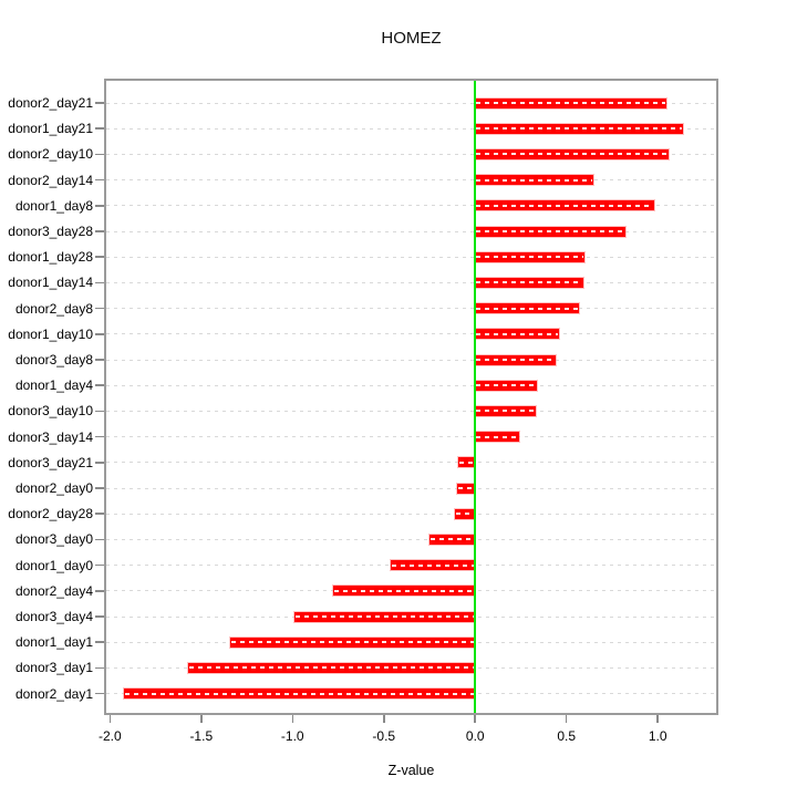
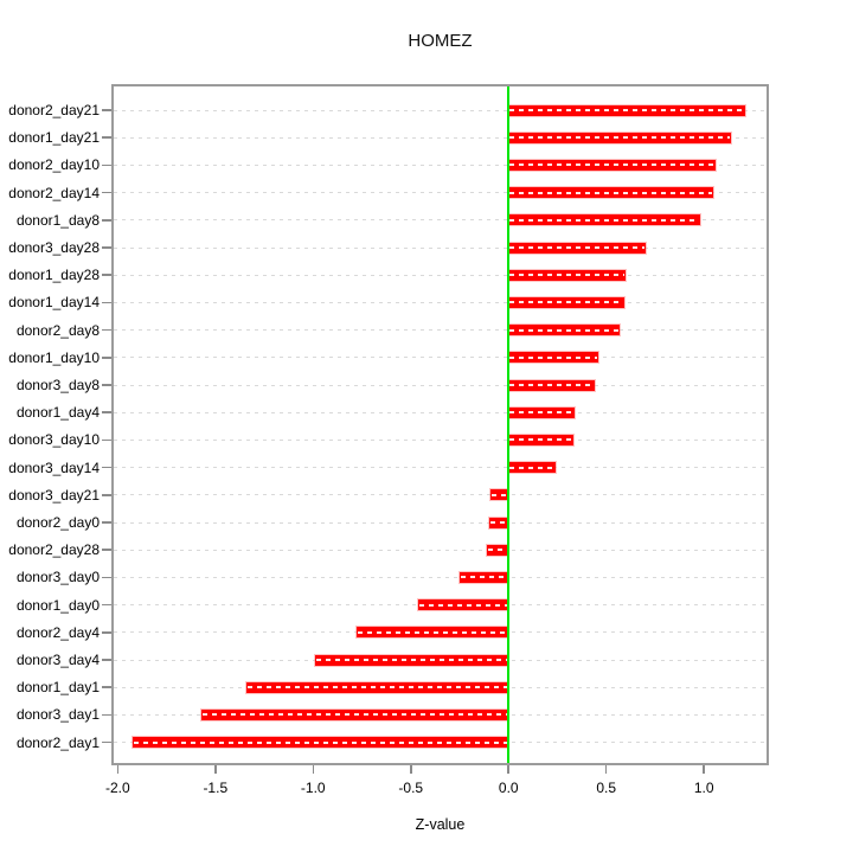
donor2_day21: 1.05 -> 1.21
donor2_day14: 0.65 -> 1.05
donor3_day28: 0.82 -> 0.70
